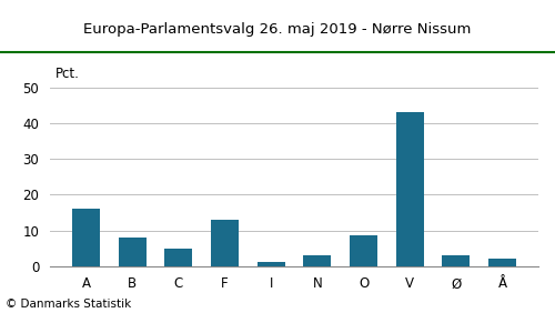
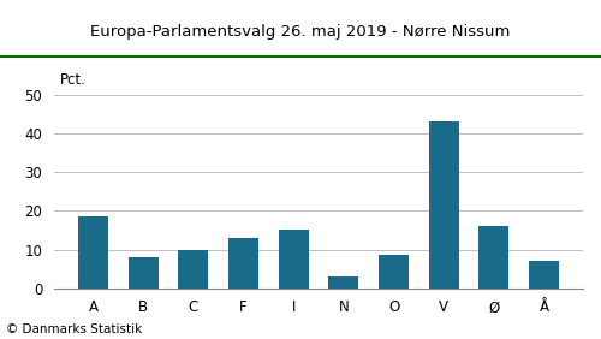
A: 16.0 -> 18.5
C: 5.0 -> 10.0
I: 1.0 -> 15.0
Ø: 3.0 -> 16.0
Å: 2.0 -> 7.0
